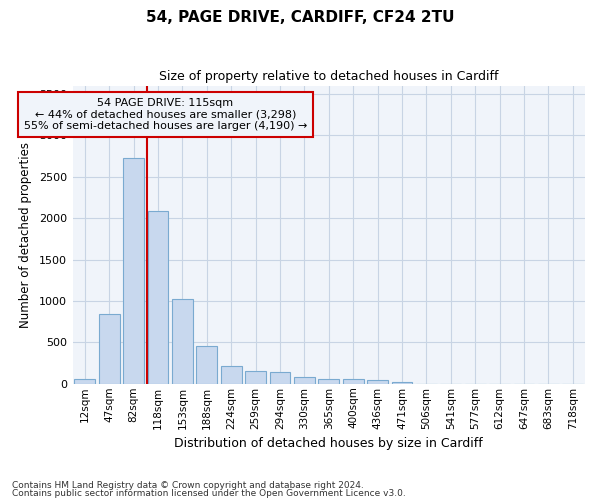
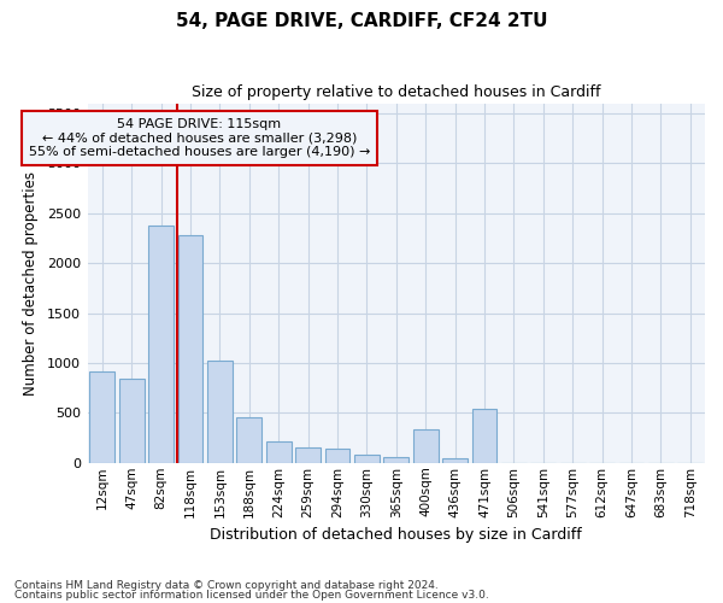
12sqm: 60 -> 920
82sqm: 2720 -> 2380
118sqm: 2080 -> 2280
400sqm: 60 -> 340
471sqm: 20 -> 540
